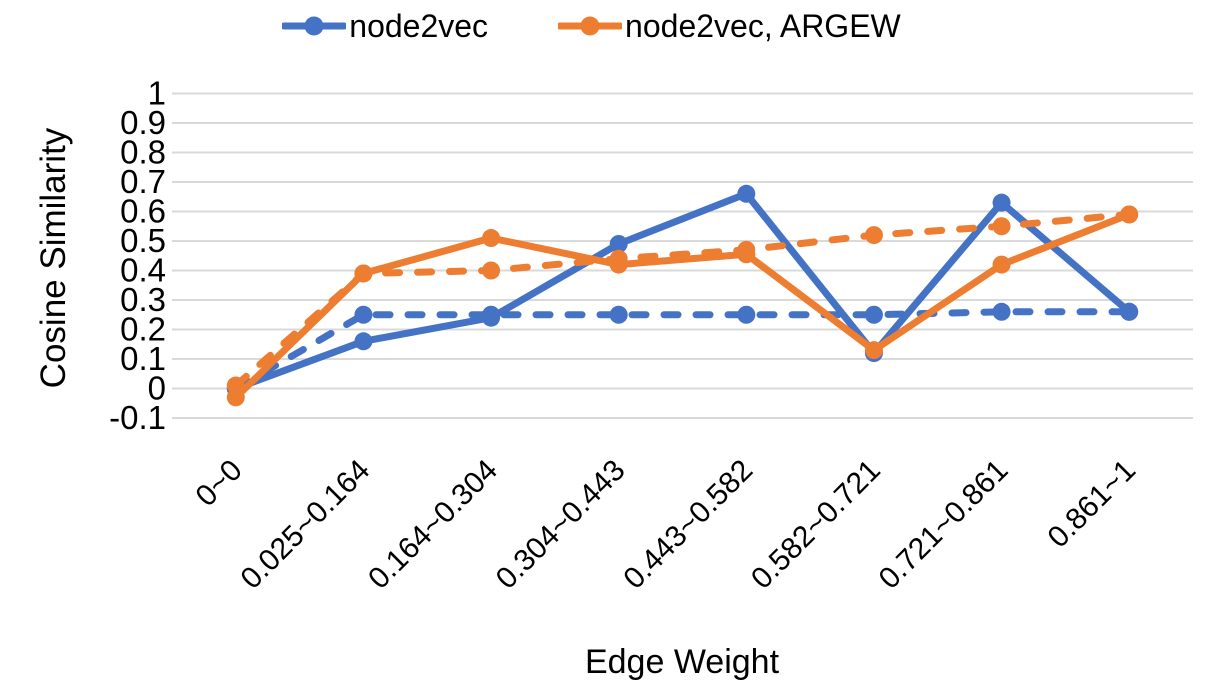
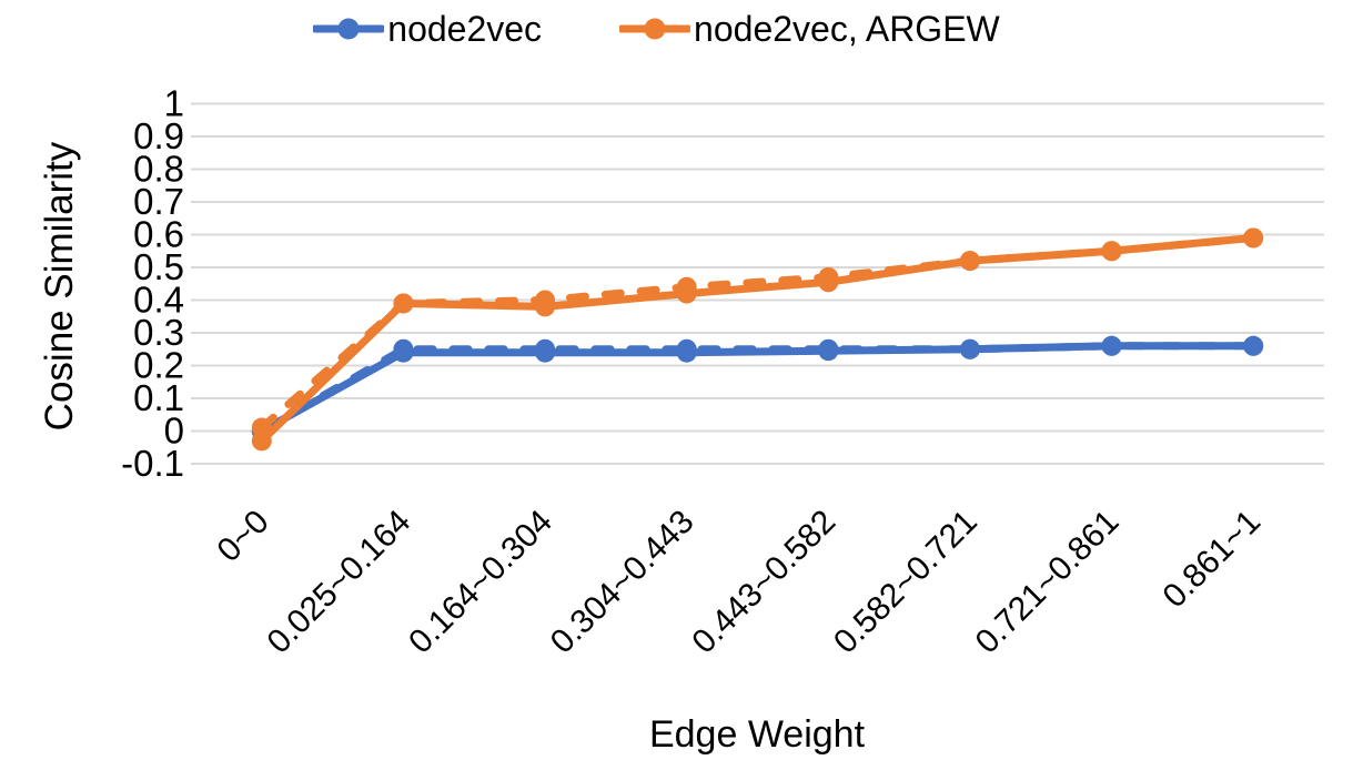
node2vec/0.025~0.164: 0.16 -> 0.24
node2vec, ARGEW/0.164~0.304: 0.51 -> 0.38
node2vec/0.304~0.443: 0.49 -> 0.24
node2vec/0.443~0.582: 0.66 -> 0.24
node2vec/0.582~0.721: 0.12 -> 0.25
node2vec, ARGEW/0.582~0.721: 0.13 -> 0.52
node2vec/0.721~0.861: 0.63 -> 0.26
node2vec, ARGEW/0.721~0.861: 0.42 -> 0.55
